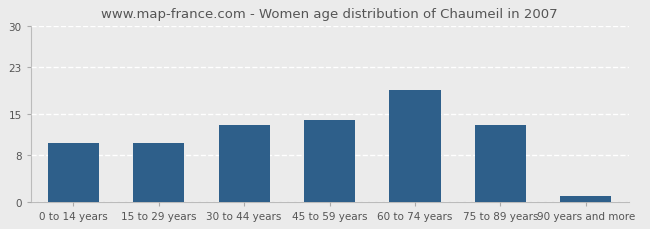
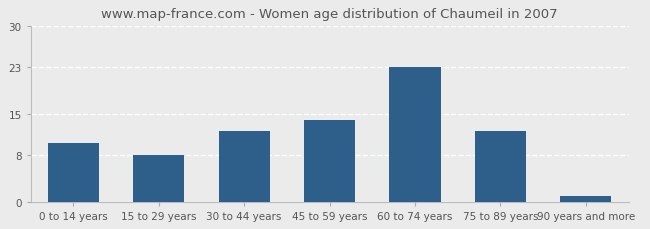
15 to 29 years: 10 -> 8
30 to 44 years: 13 -> 12
60 to 74 years: 19 -> 23
75 to 89 years: 13 -> 12
